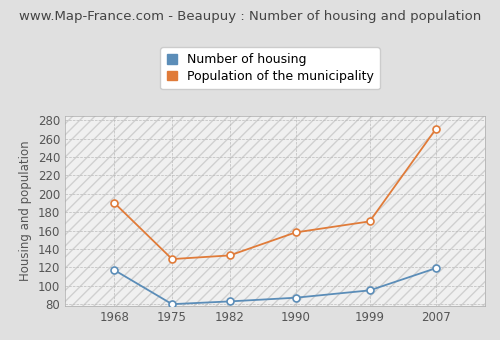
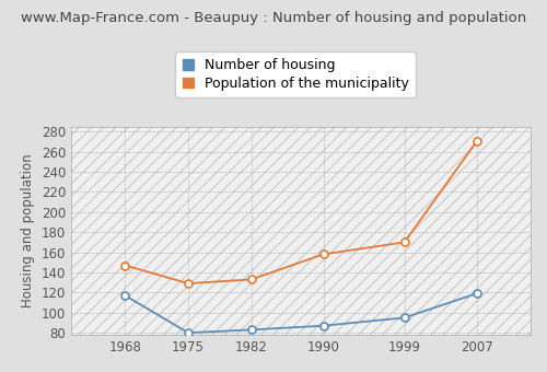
Population of the municipality/1968: 190 -> 147
